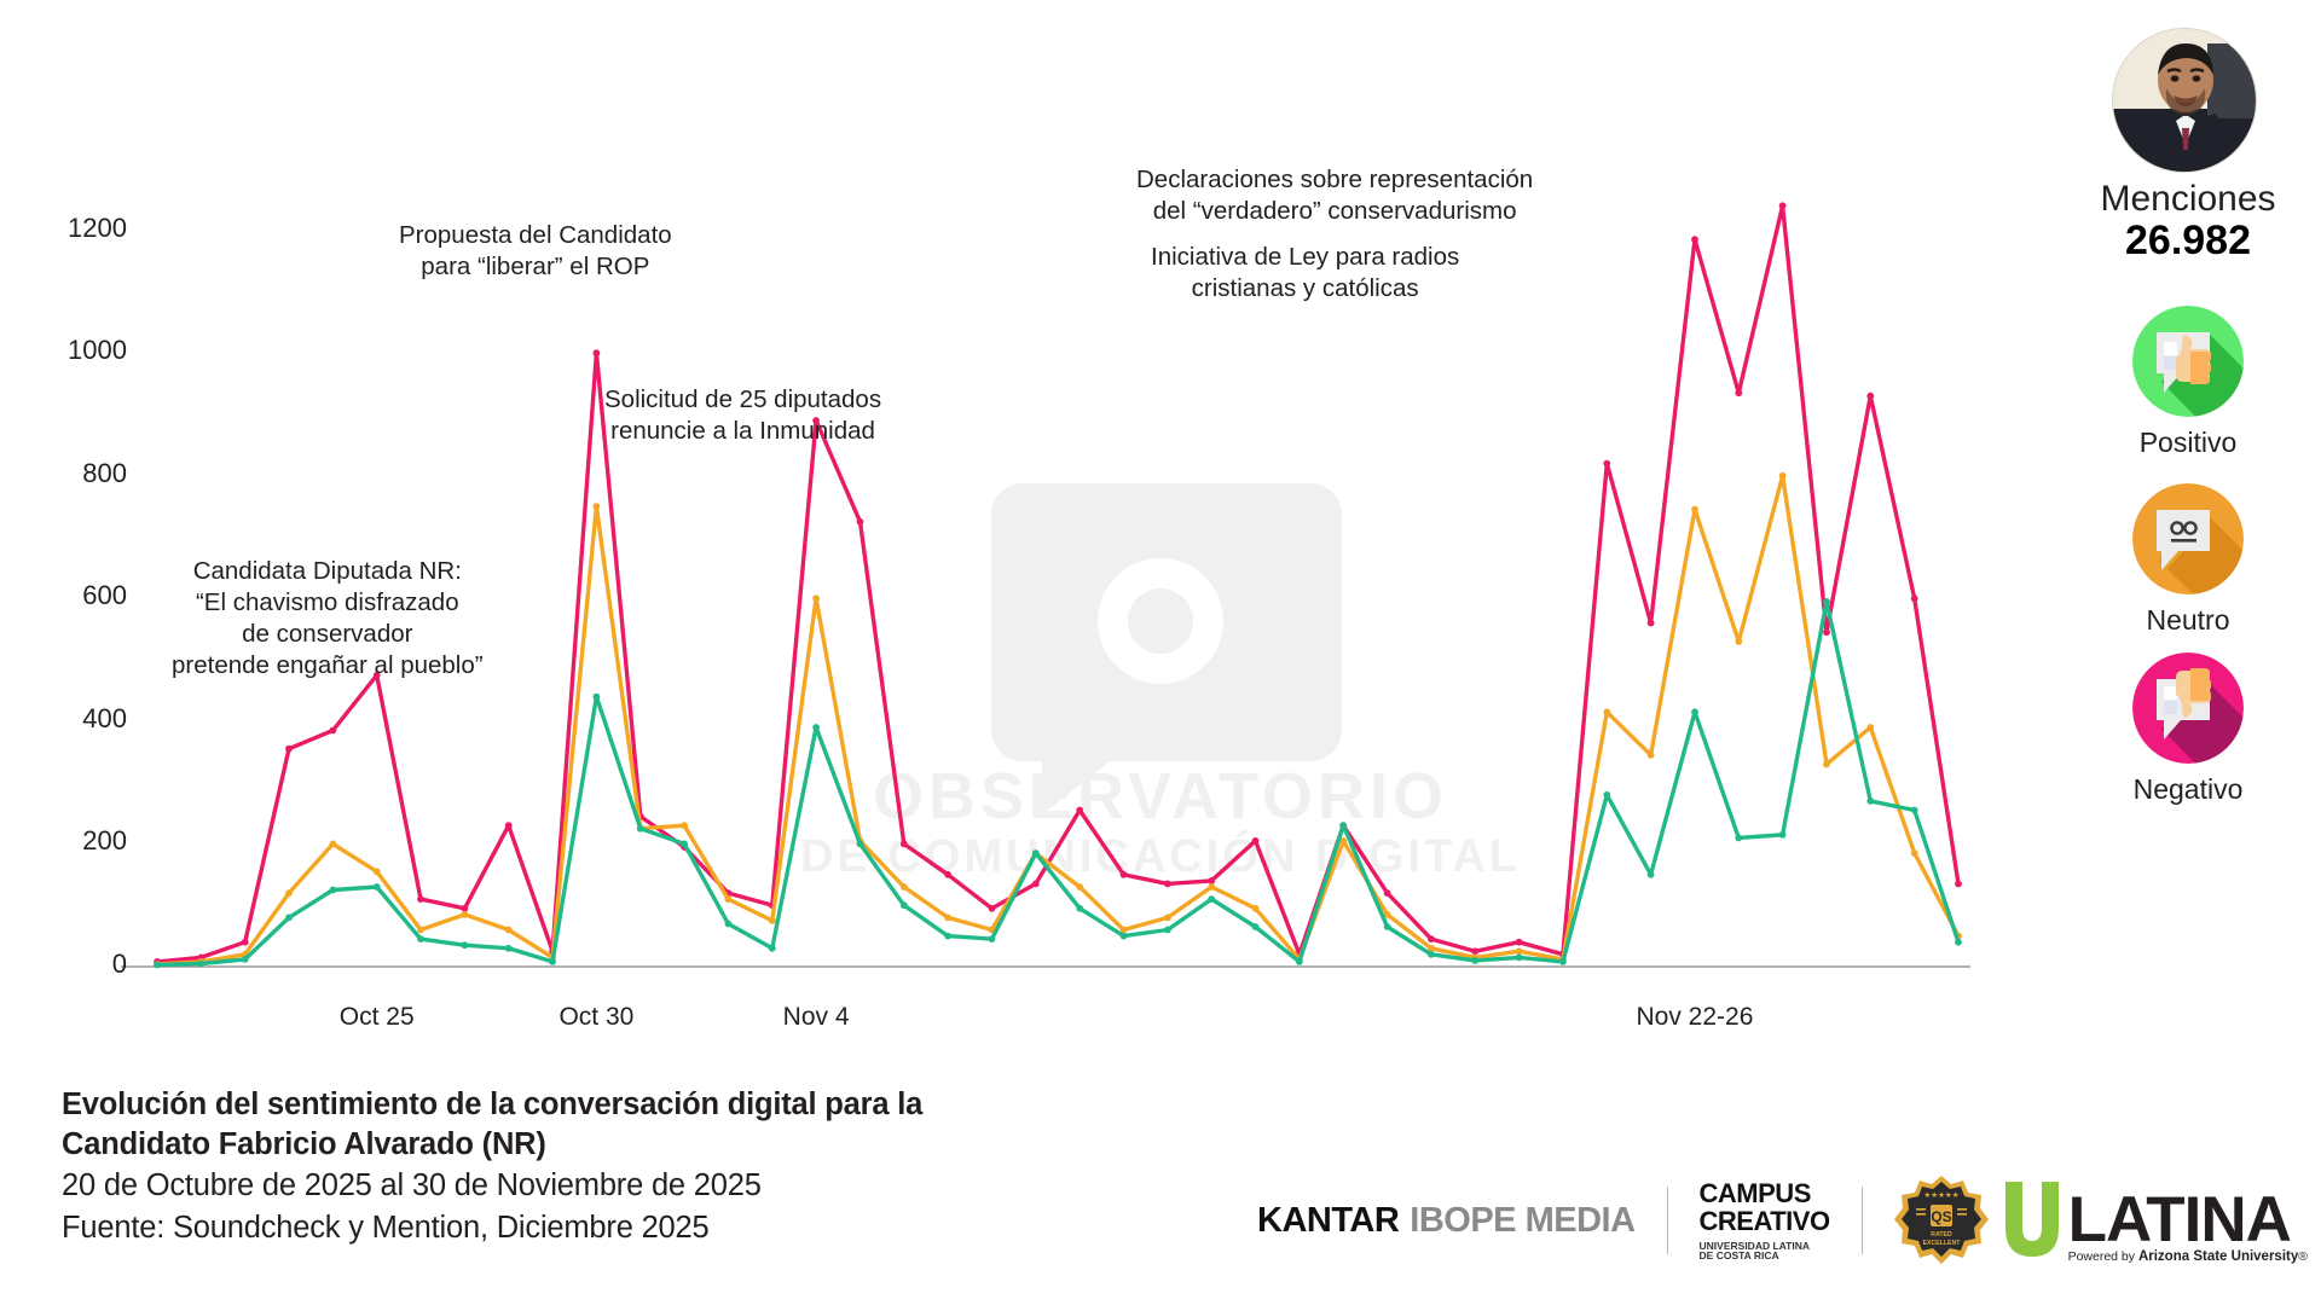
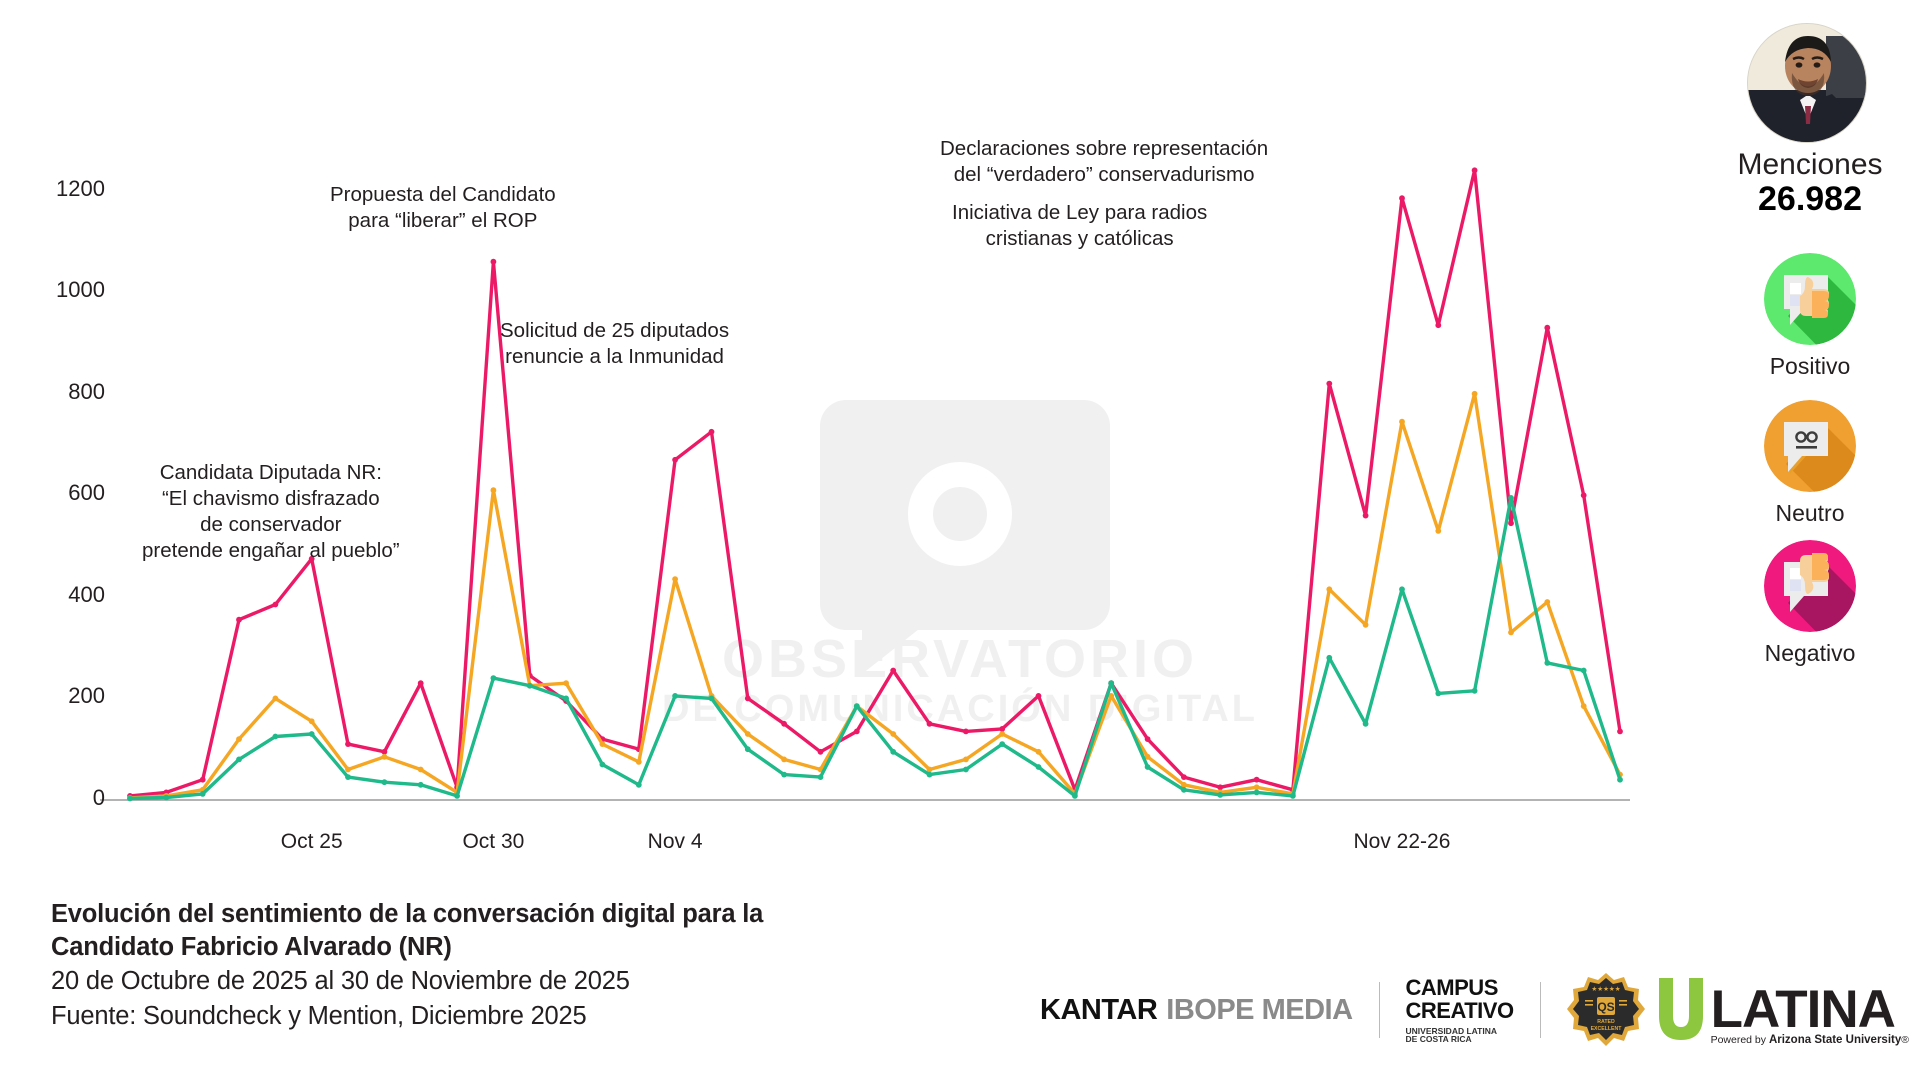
Negativo/Oct 30: 1000 -> 1060
Neutro/Oct 30: 750 -> 610
Positivo/Oct 30: 440 -> 240
Negativo/Nov 4: 890 -> 670
Neutro/Nov 4: 600 -> 440
Positivo/Nov 4: 390 -> 200
